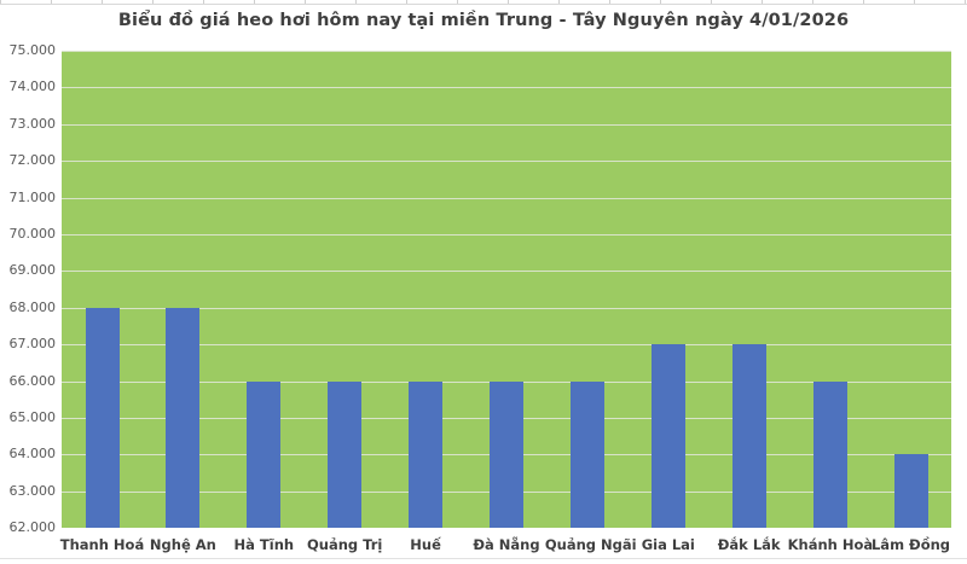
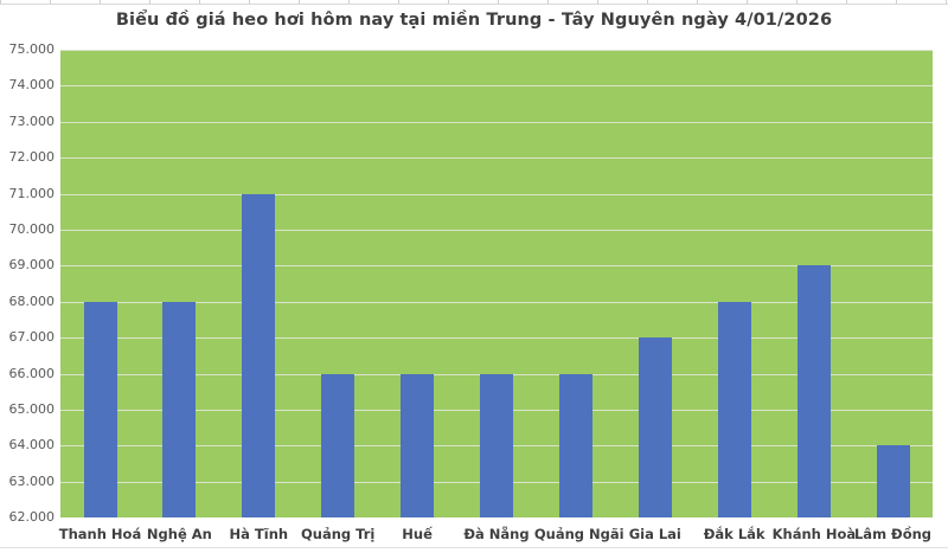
Hà Tĩnh: 66000 -> 71000
Đắk Lắk: 67000 -> 68000
Khánh Hoà: 66000 -> 69000
